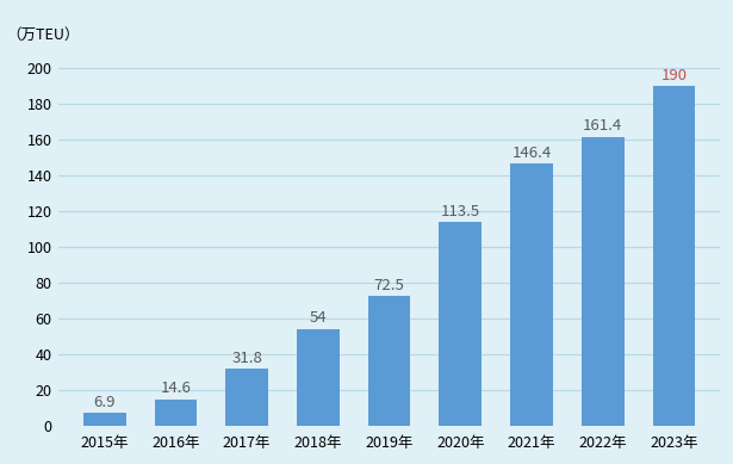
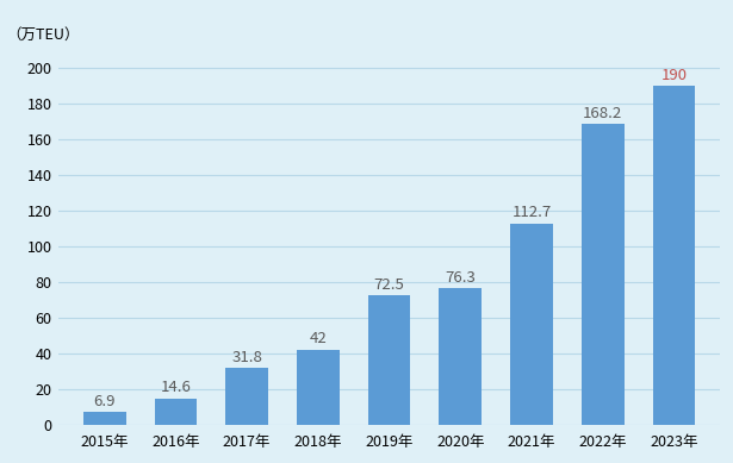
2018年: 54 -> 42
2020年: 113.5 -> 76.3
2021年: 146.4 -> 112.7
2022年: 161.4 -> 168.2
